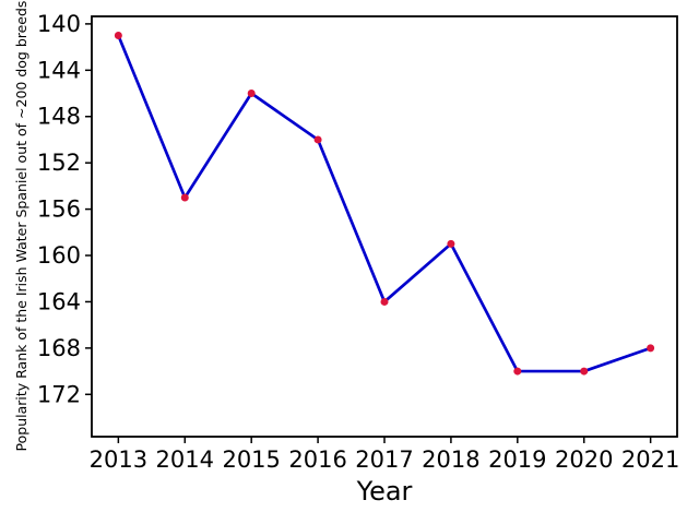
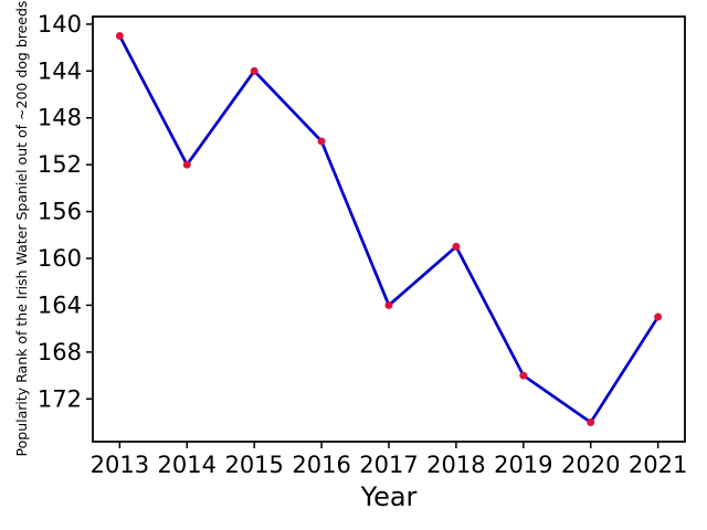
2014: 155 -> 152
2015: 146 -> 144
2020: 170 -> 174
2021: 168 -> 165
